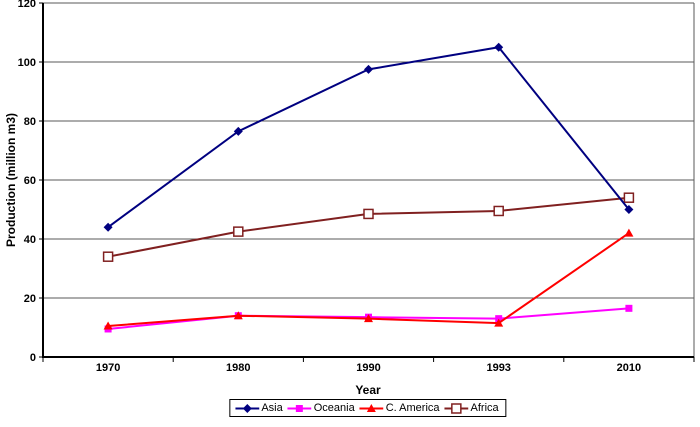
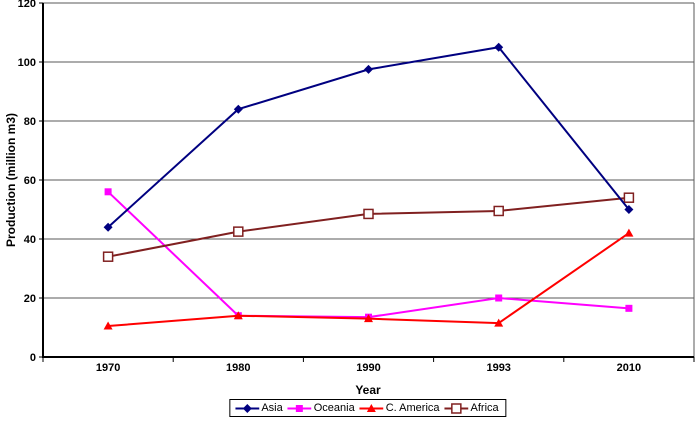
Oceania/1970: 10 -> 56
Asia/1980: 76 -> 84
Oceania/1993: 13 -> 20
